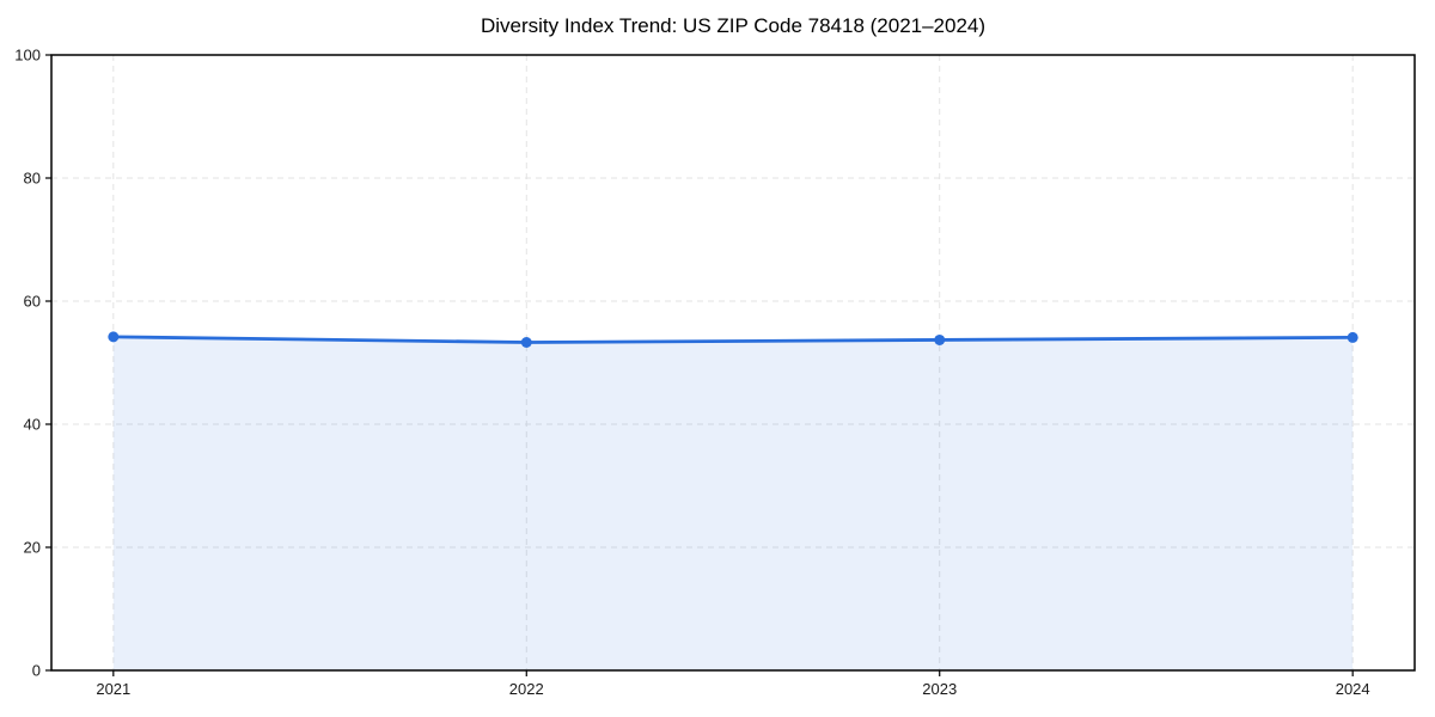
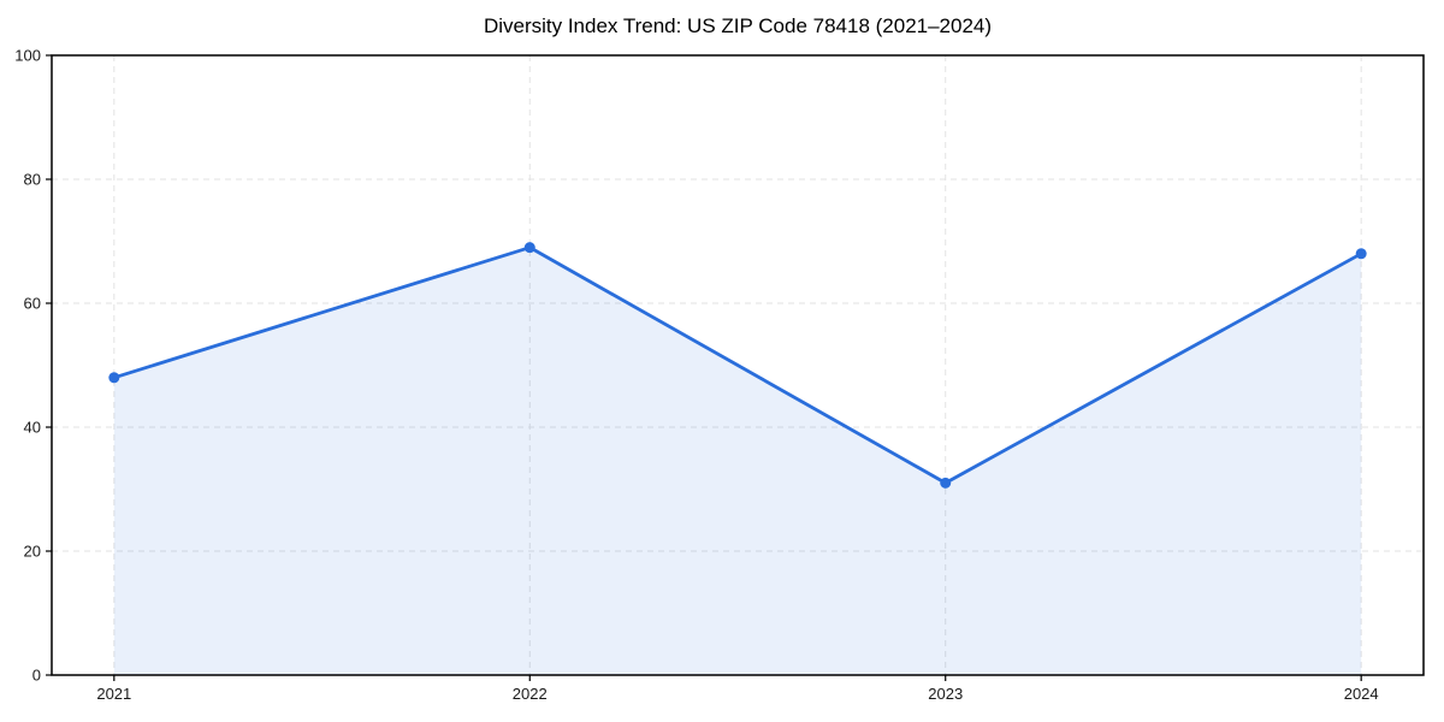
2021: 54 -> 48
2022: 53 -> 69
2023: 54 -> 31
2024: 54 -> 68
